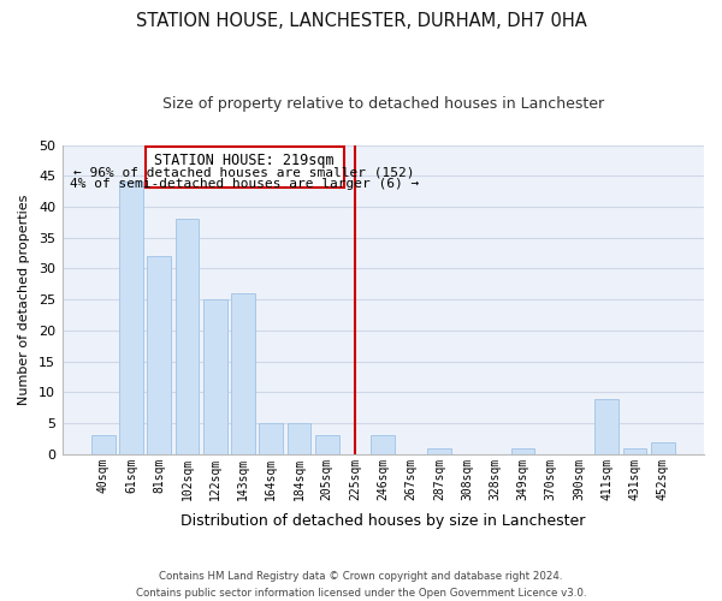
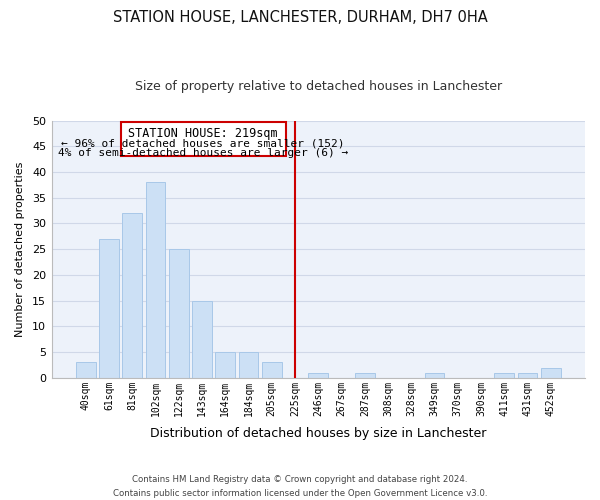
61sqm: 44 -> 27
143sqm: 26 -> 15
246sqm: 3 -> 1
411sqm: 9 -> 1
